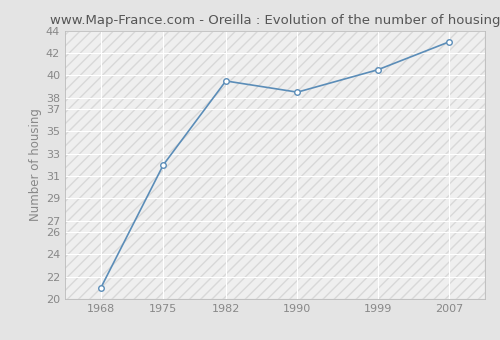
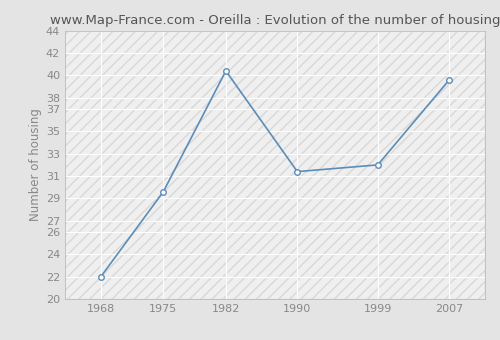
1968: 21.0 -> 22.0
1975: 32.0 -> 29.6
1982: 39.5 -> 40.4
1990: 38.5 -> 31.4
1999: 40.5 -> 32.0
2007: 43.0 -> 39.6
